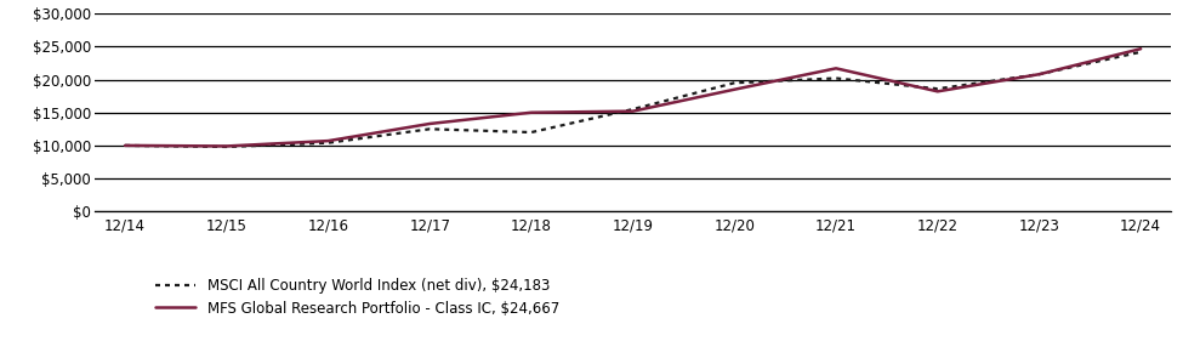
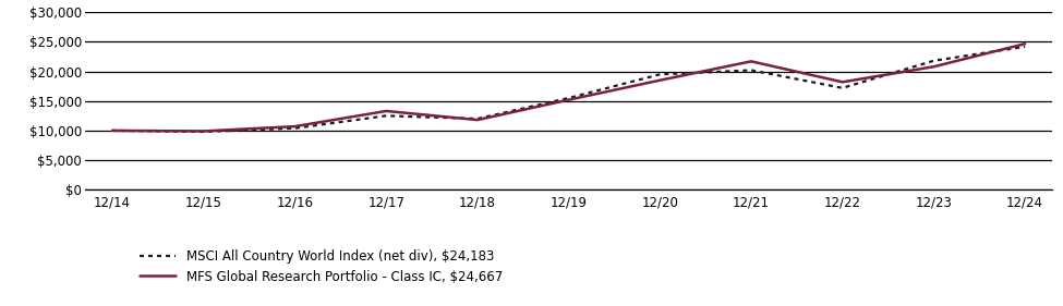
MFS Global Research Portfolio - Class IC, $24,667/12/18: $15,000 -> $11,800
MSCI All Country World Index (net div), $24,183/12/22: $18,600 -> $17,200
MSCI All Country World Index (net div), $24,183/12/23: $20,800 -> $21,800
